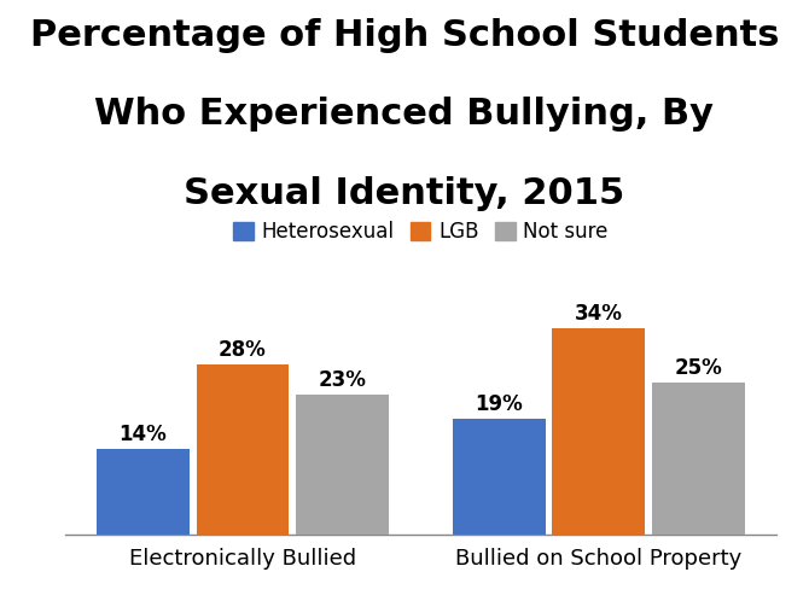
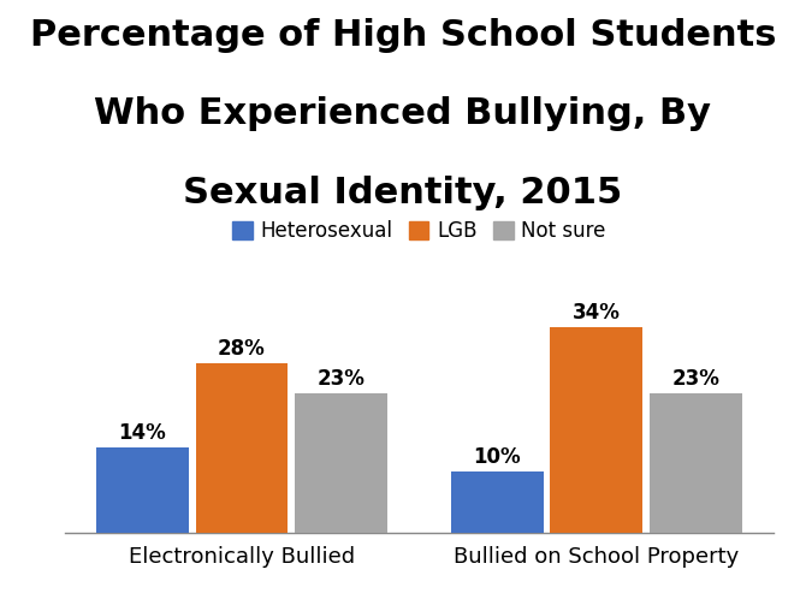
Heterosexual/Bullied on School Property: 19% -> 10%
Not sure/Bullied on School Property: 25% -> 23%
